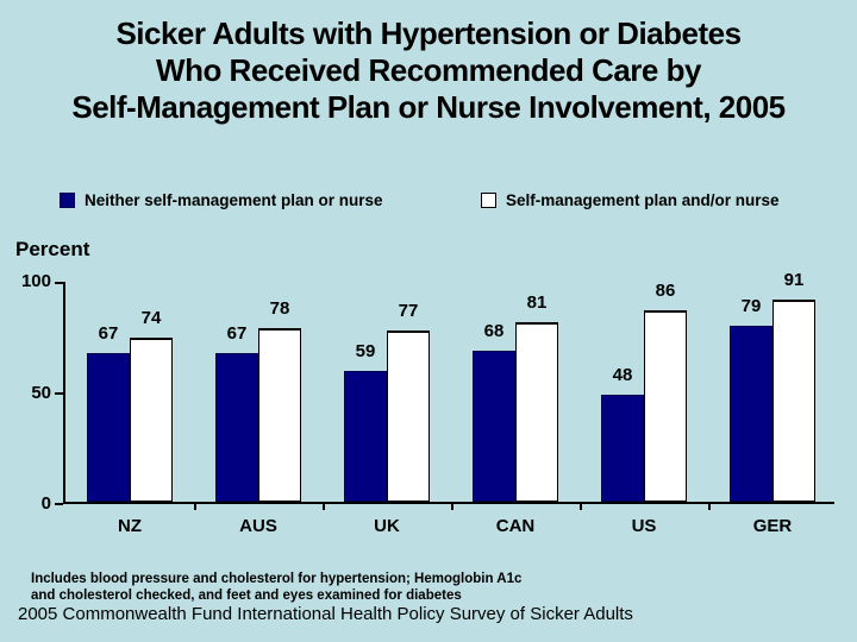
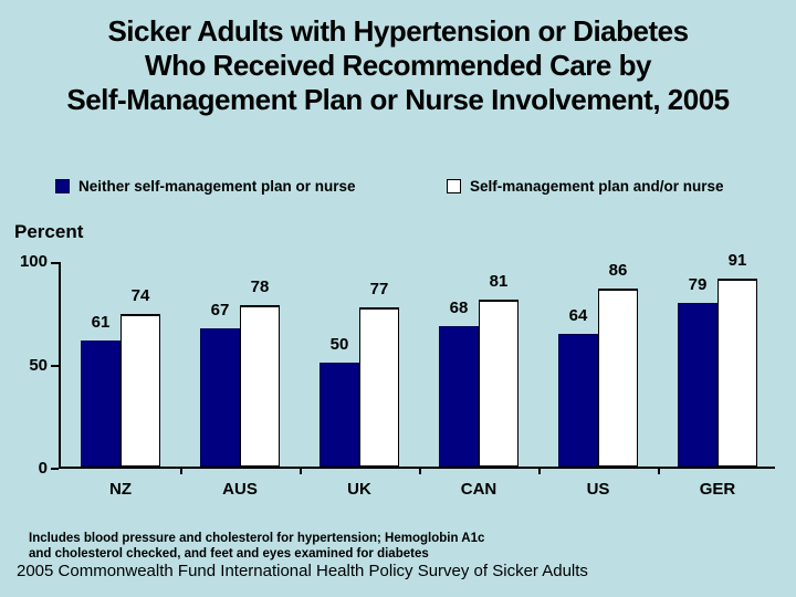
Neither self-management plan or nurse/NZ: 67 -> 61
Neither self-management plan or nurse/UK: 59 -> 50
Neither self-management plan or nurse/US: 48 -> 64
